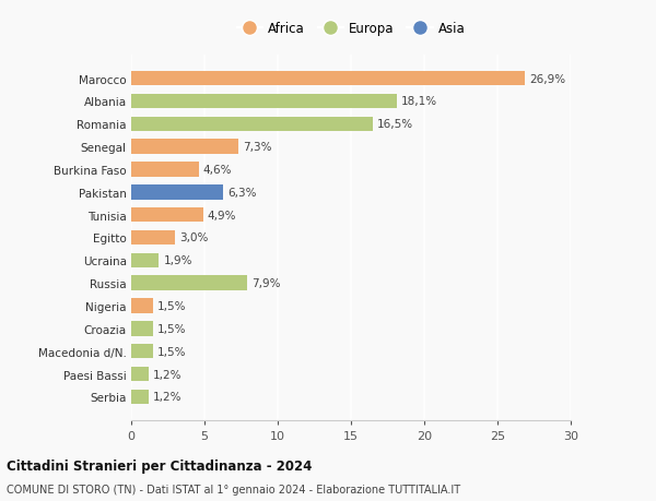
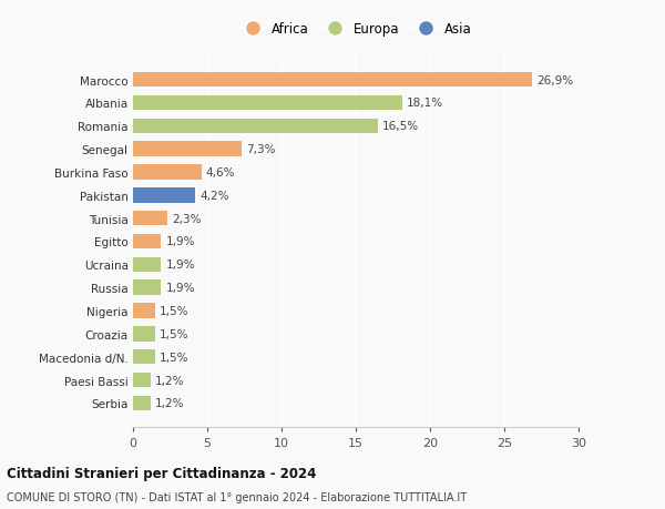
Pakistan: 6,3% -> 4,2%
Tunisia: 4,9% -> 2,3%
Egitto: 3,0% -> 1,9%
Russia: 7,9% -> 1,9%
